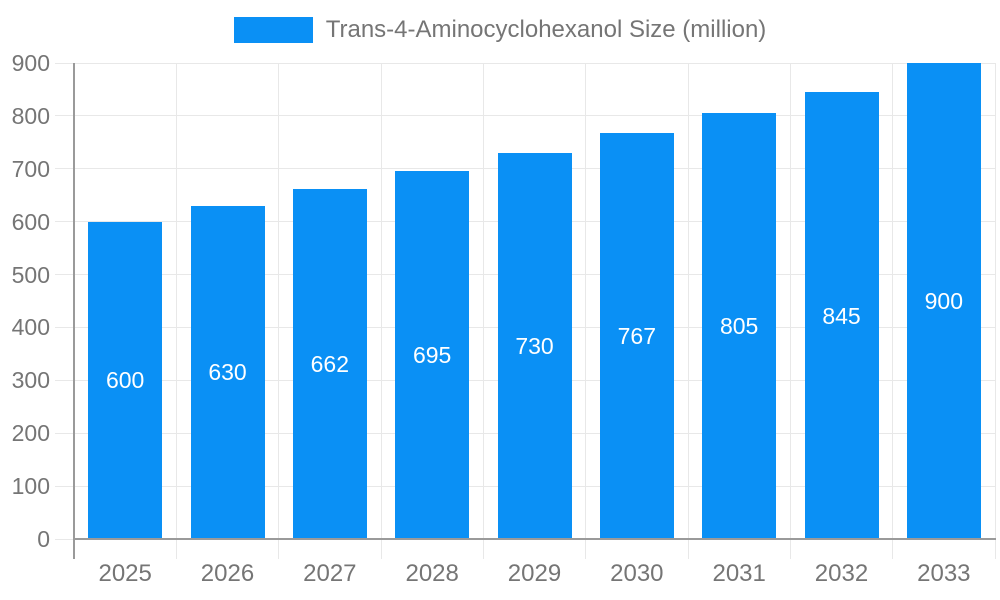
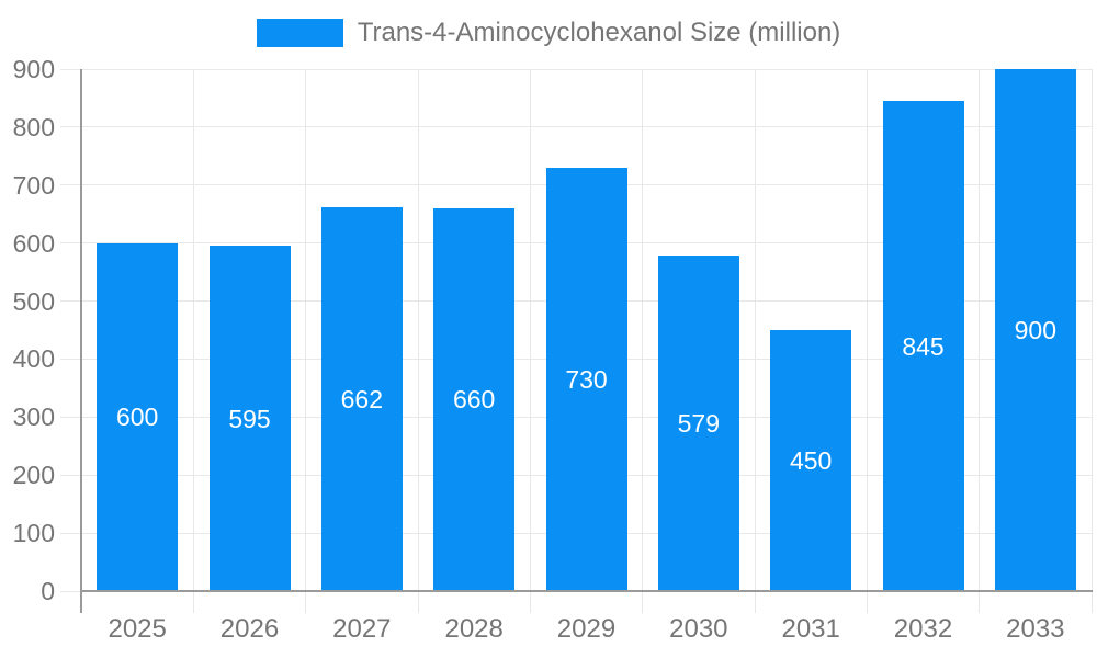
2026: 630 -> 595
2028: 695 -> 660
2030: 767 -> 579
2031: 805 -> 450
